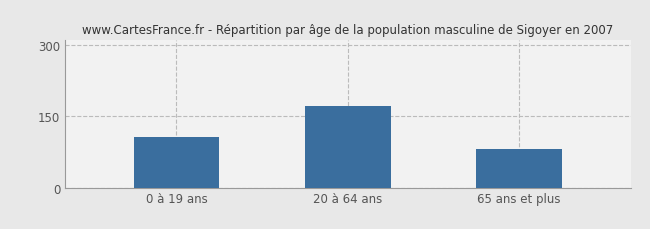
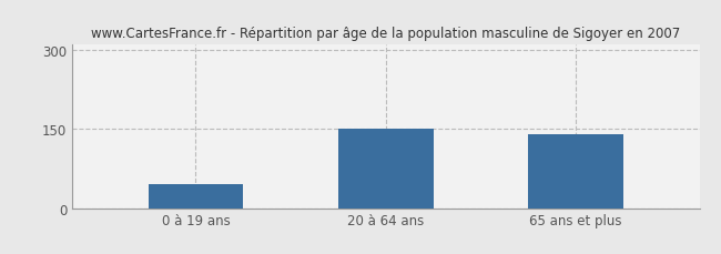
0 à 19 ans: 107 -> 45
20 à 64 ans: 172 -> 150
65 ans et plus: 82 -> 140
